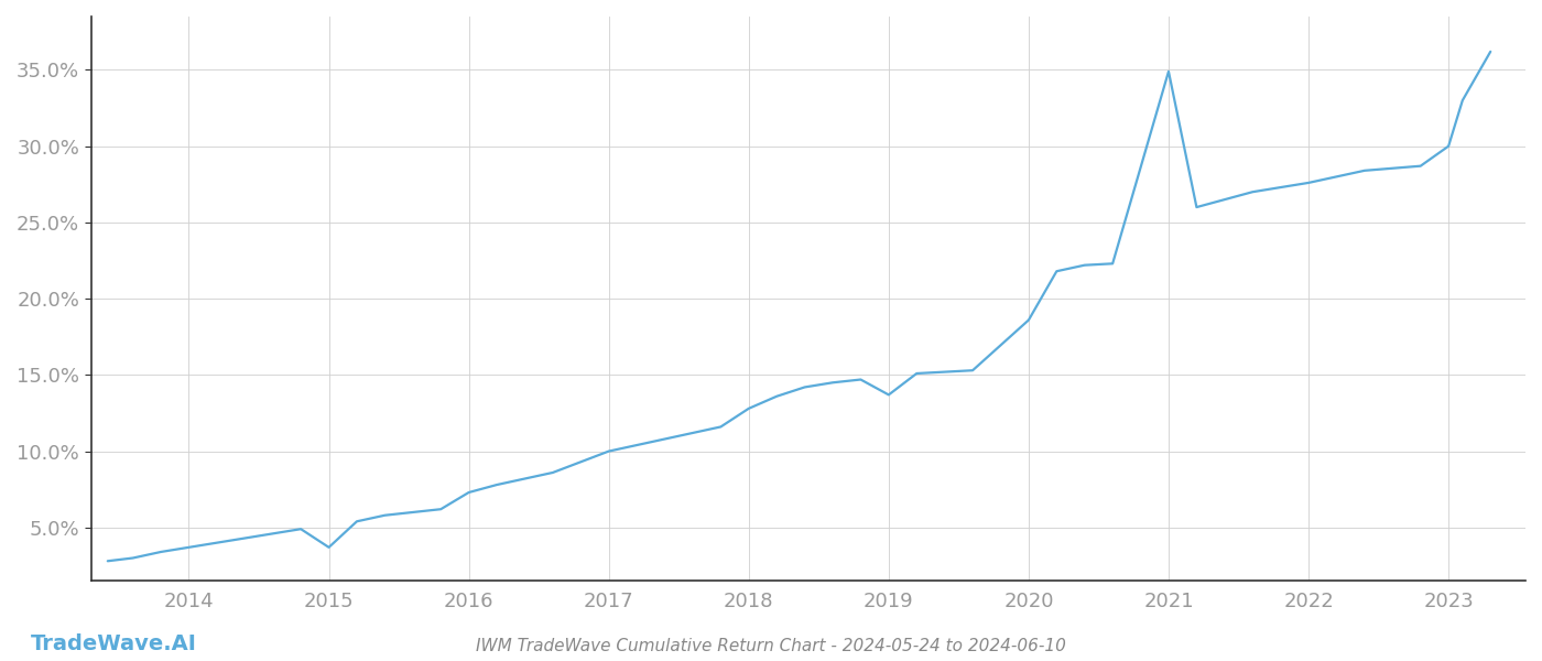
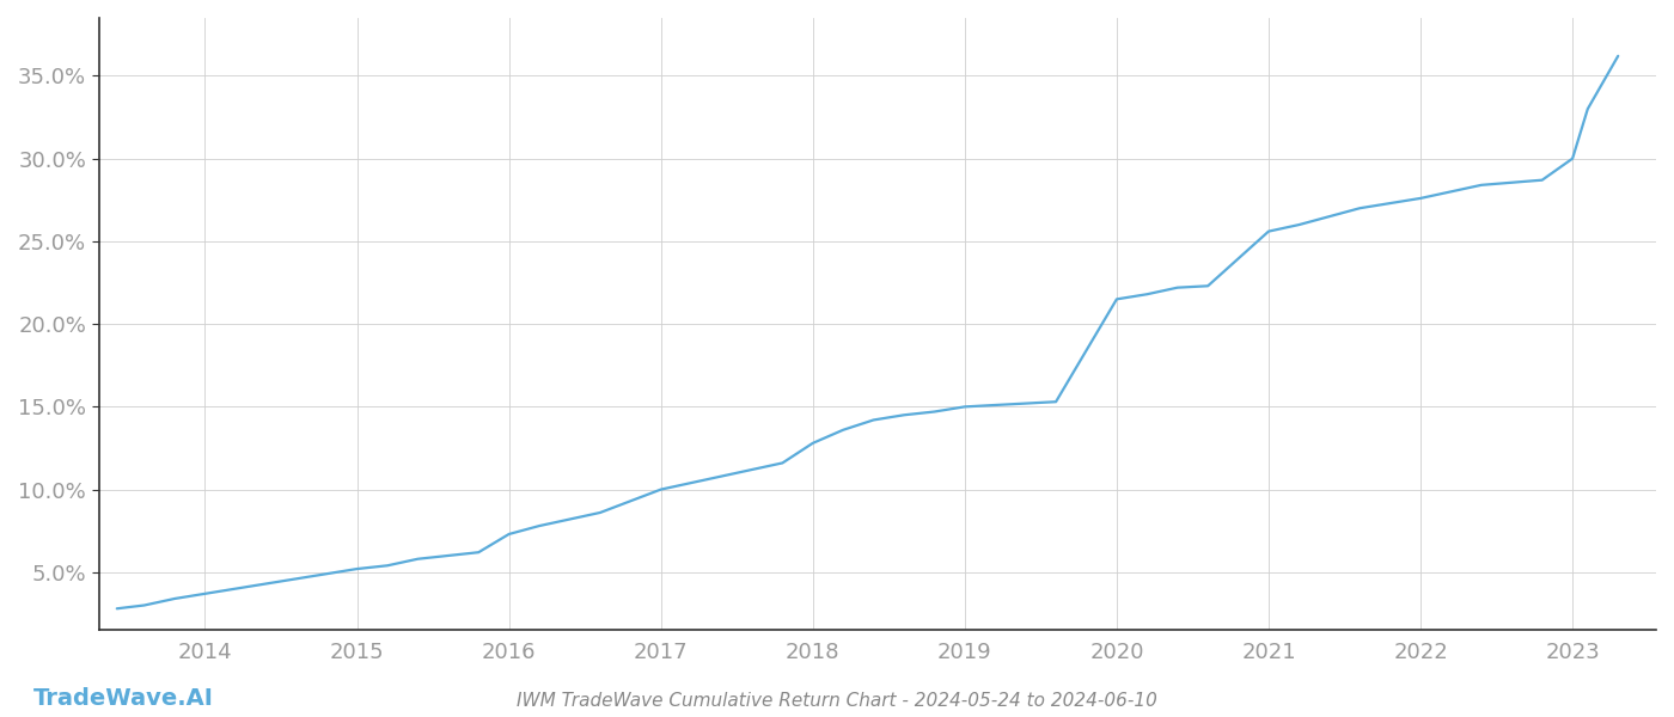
2015: 3.7% -> 5.2%
2019: 13.7% -> 15.0%
2020: 18.6% -> 21.5%
2021: 34.9% -> 25.6%
